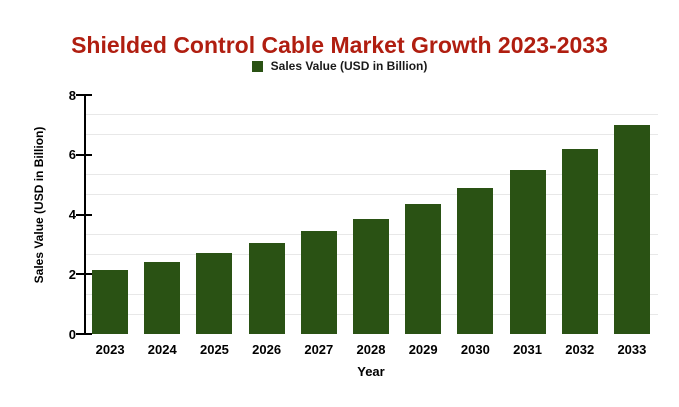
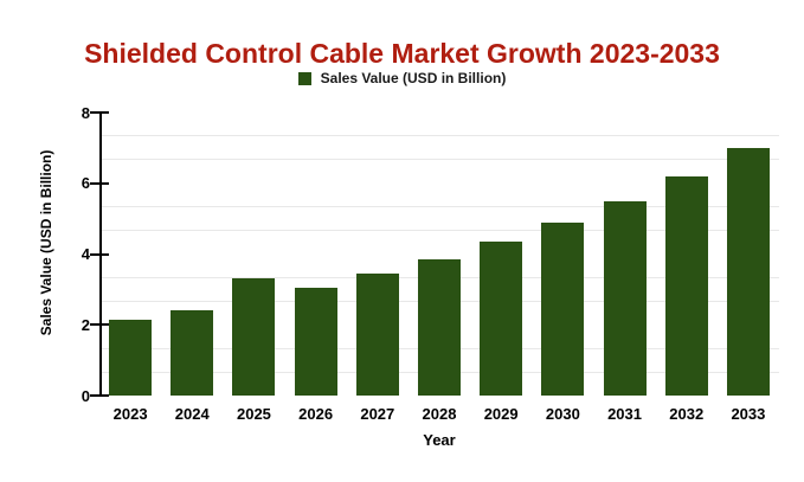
2025: 2.7 -> 3.3
